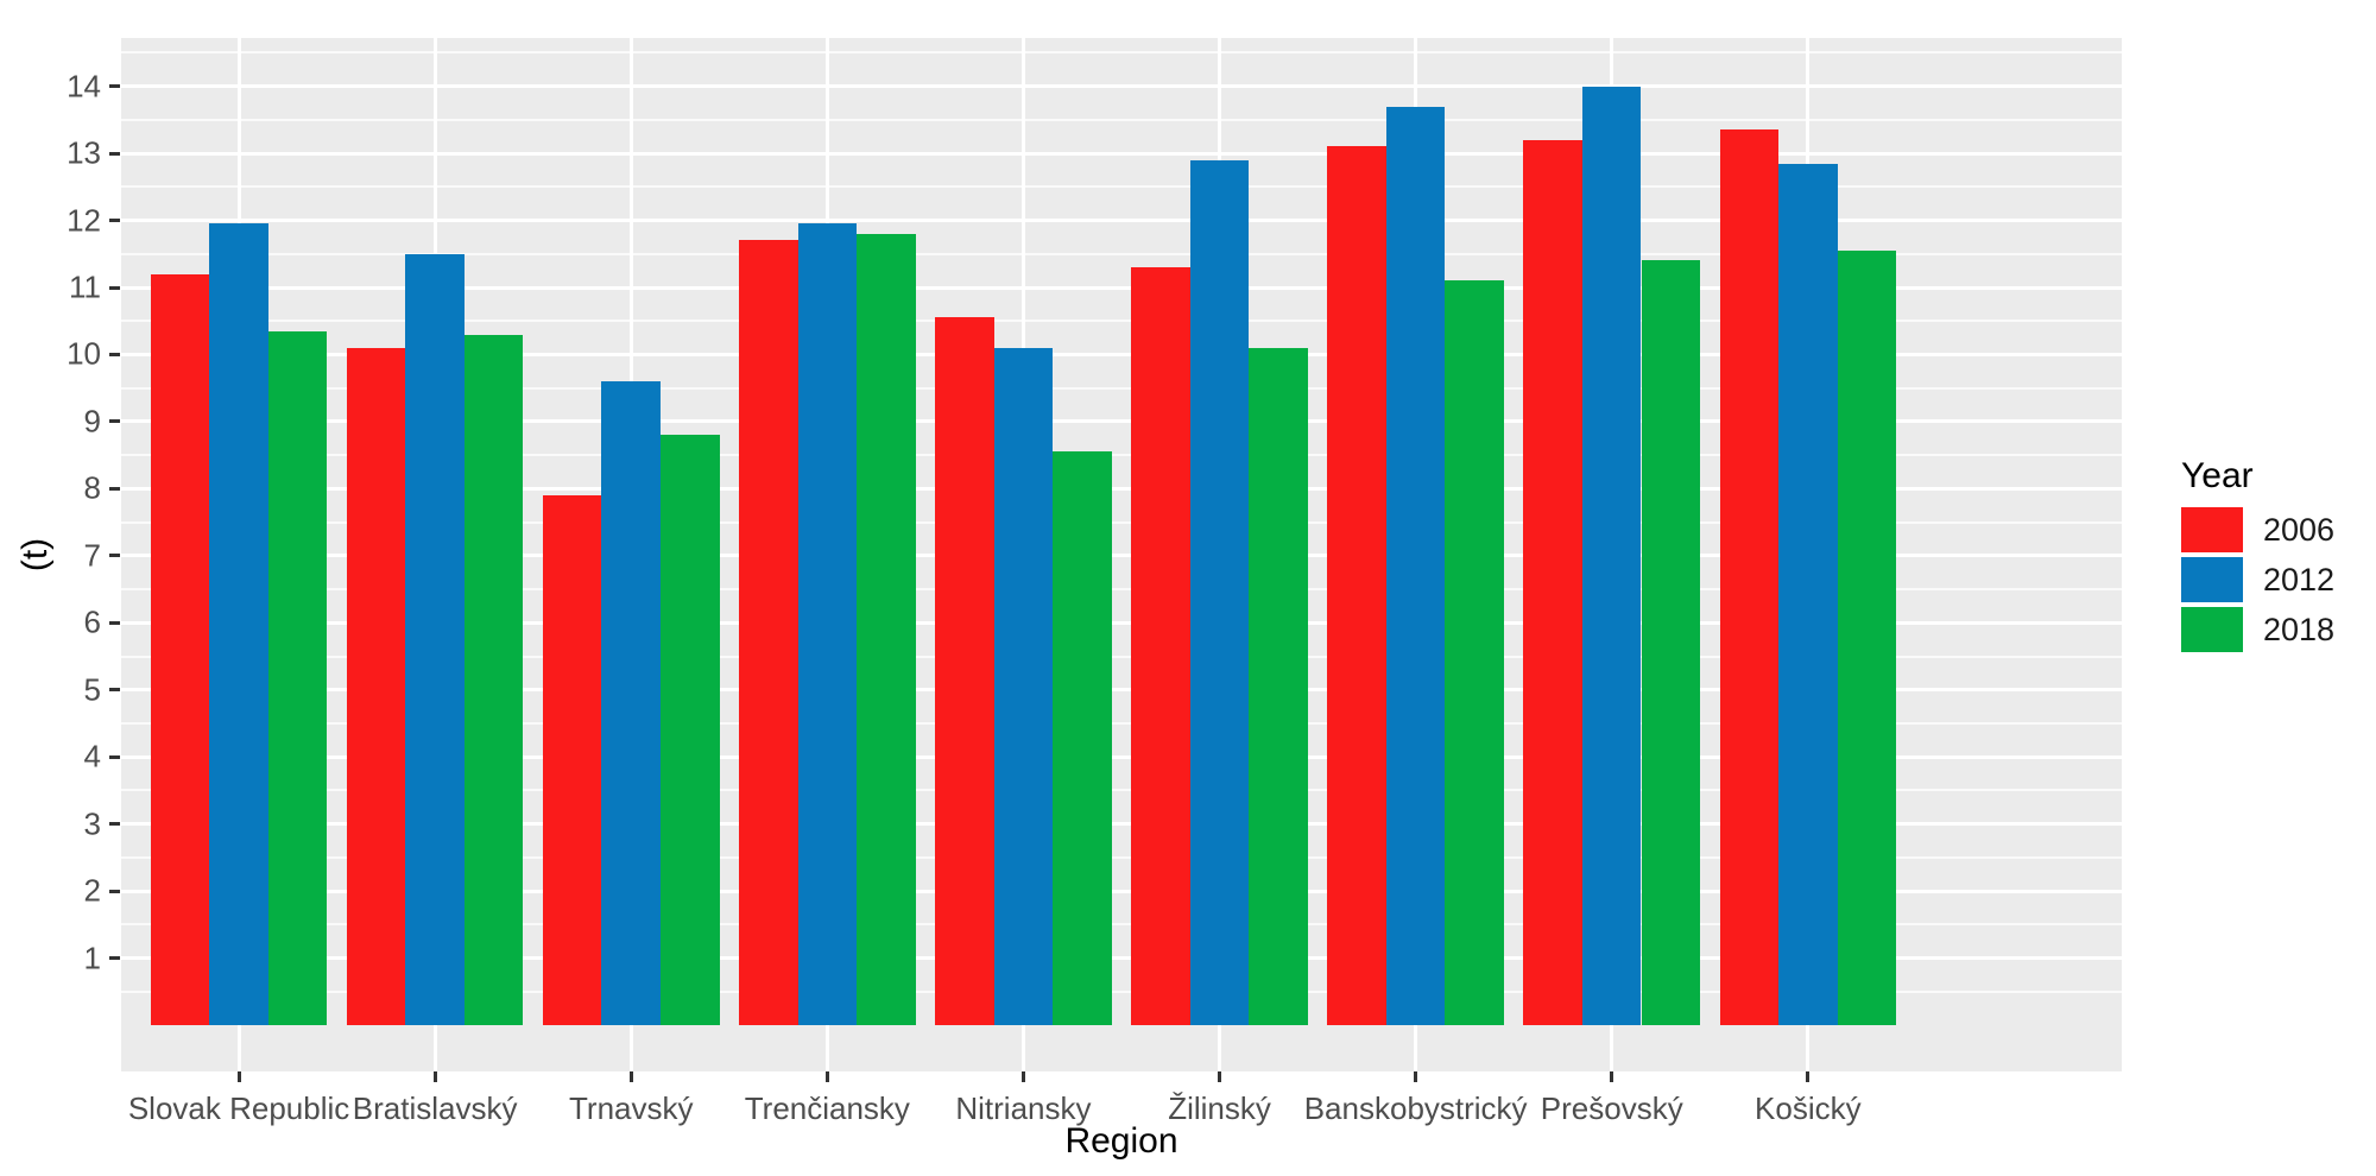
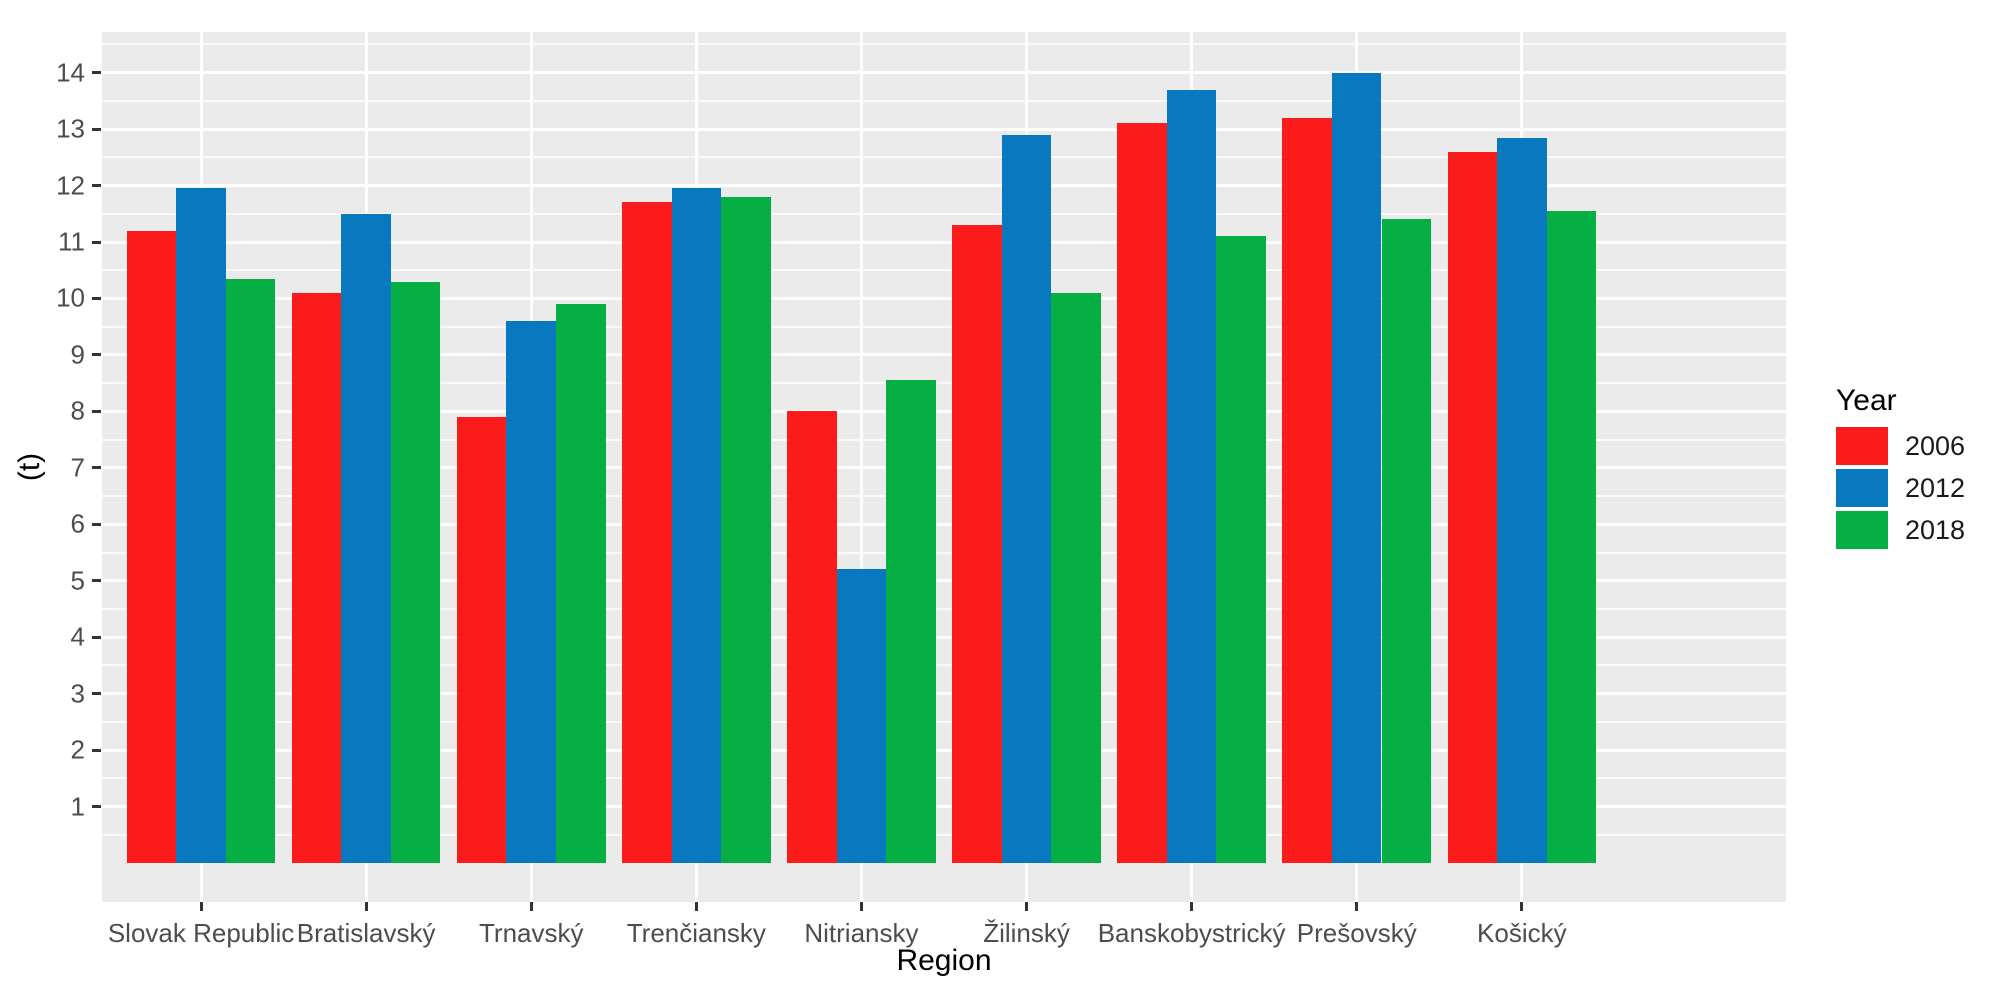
2018/Trnavský: 8.8 -> 9.9
2006/Nitriansky: 10.6 -> 8.0
2012/Nitriansky: 10.1 -> 5.2
2006/Košický: 13.3 -> 12.6
